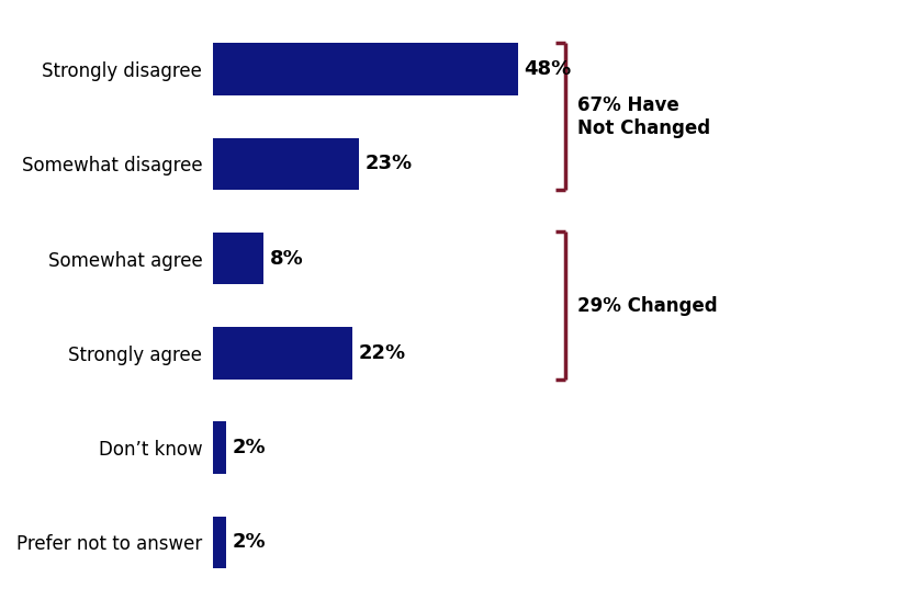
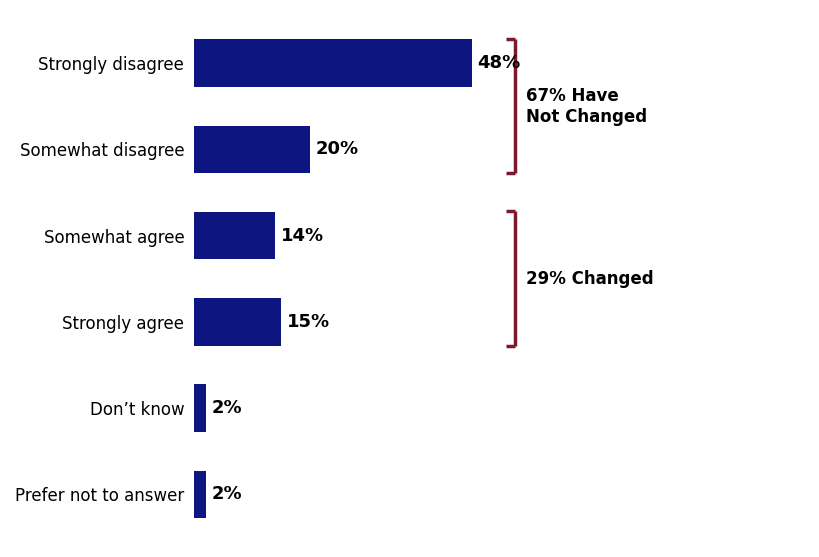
Somewhat disagree: 23% -> 20%
Somewhat agree: 8% -> 14%
Strongly agree: 22% -> 15%
